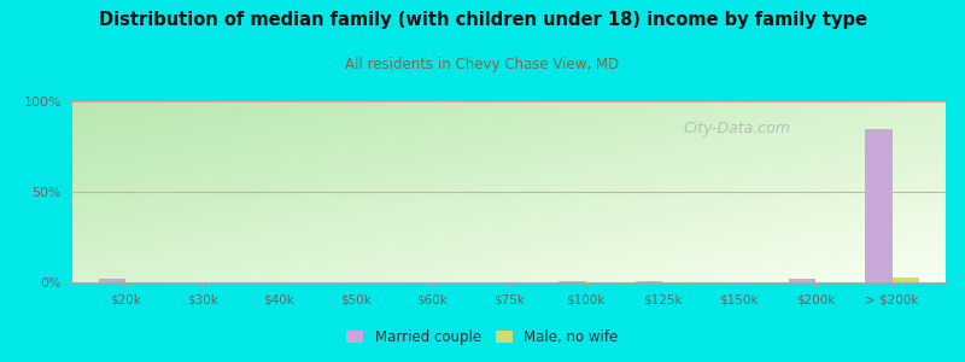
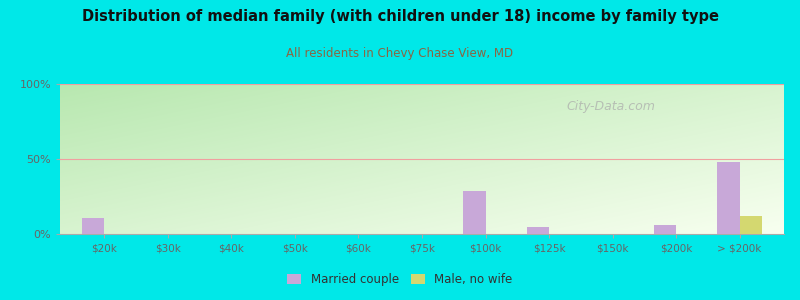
Married couple/$20k: 2% -> 11%
Married couple/$100k: 1% -> 29%
Married couple/$125k: 1% -> 5%
Married couple/$200k: 2% -> 6%
Married couple/> $200k: 85% -> 48%
Male, no wife/> $200k: 3% -> 12%
